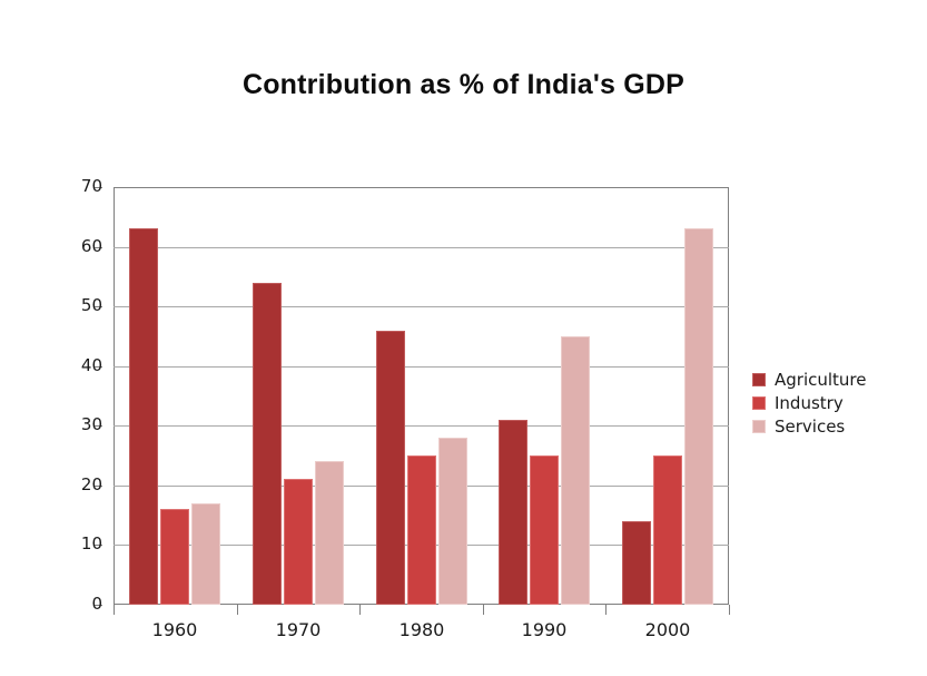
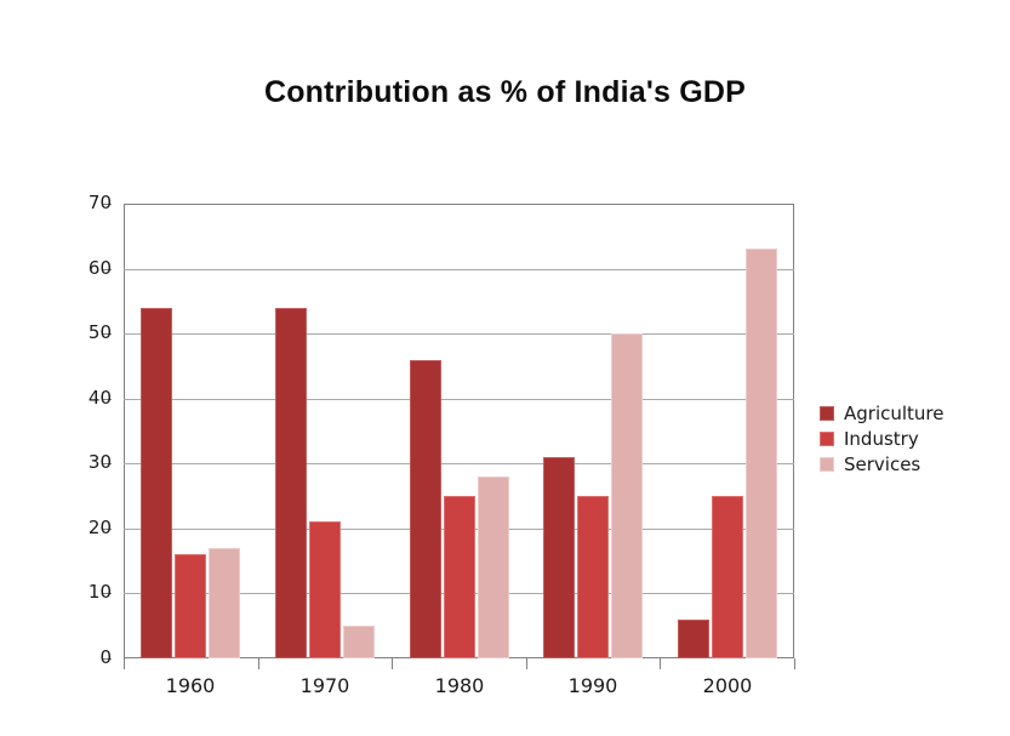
Agriculture/1960: 63 -> 54
Services/1970: 24 -> 5
Services/1990: 45 -> 50
Agriculture/2000: 14 -> 6
